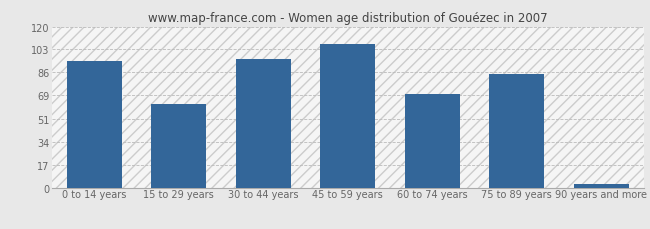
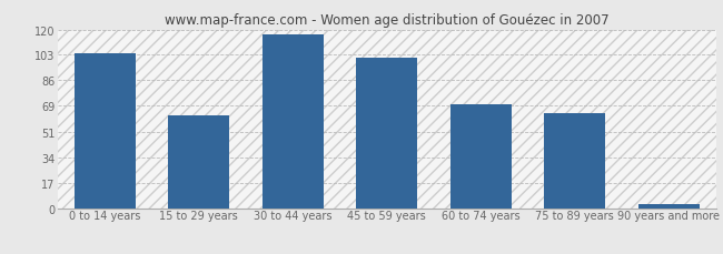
0 to 14 years: 94 -> 104
30 to 44 years: 96 -> 117
45 to 59 years: 107 -> 101
75 to 89 years: 85 -> 64
